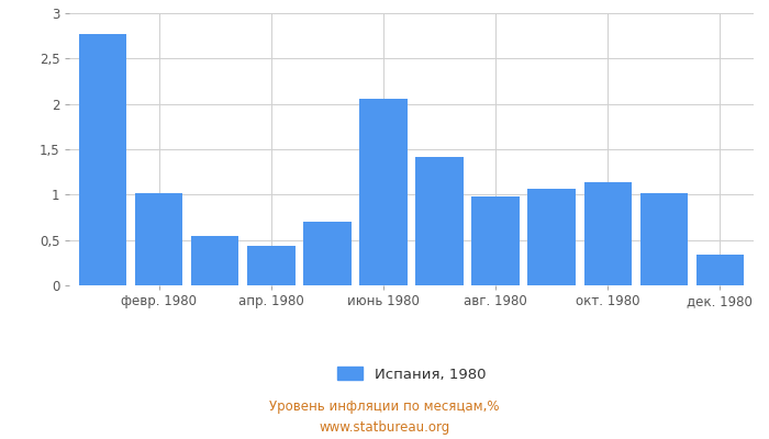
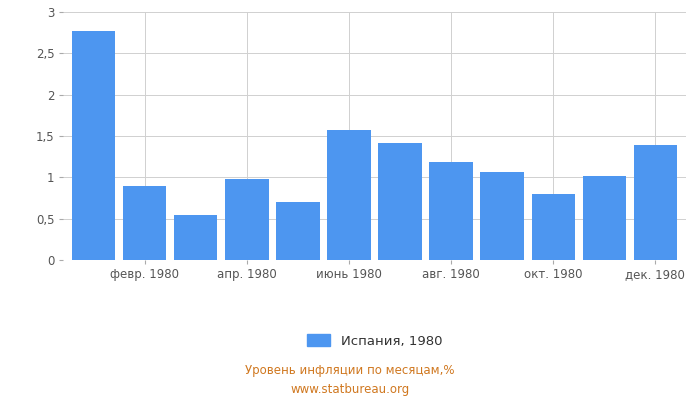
февр. 1980: 1,02 -> 0,90
апр. 1980: 0,44 -> 0,98
июнь 1980: 2,06 -> 1,57
авг. 1980: 0,98 -> 1,18
окт. 1980: 1,14 -> 0,80
дек. 1980: 0,34 -> 1,39
